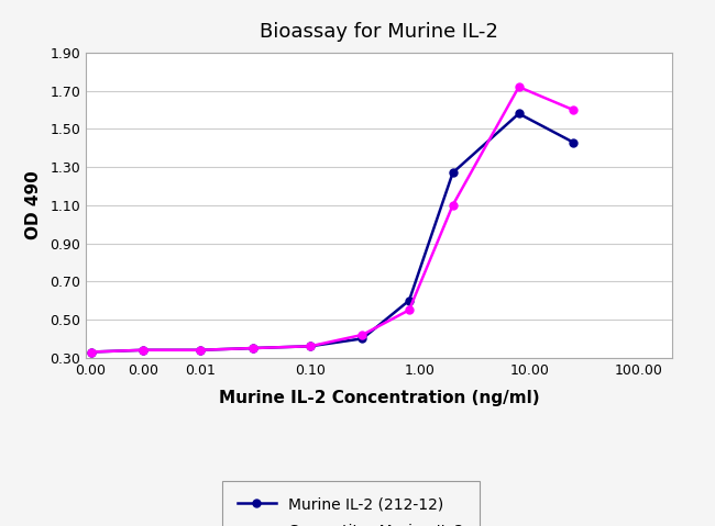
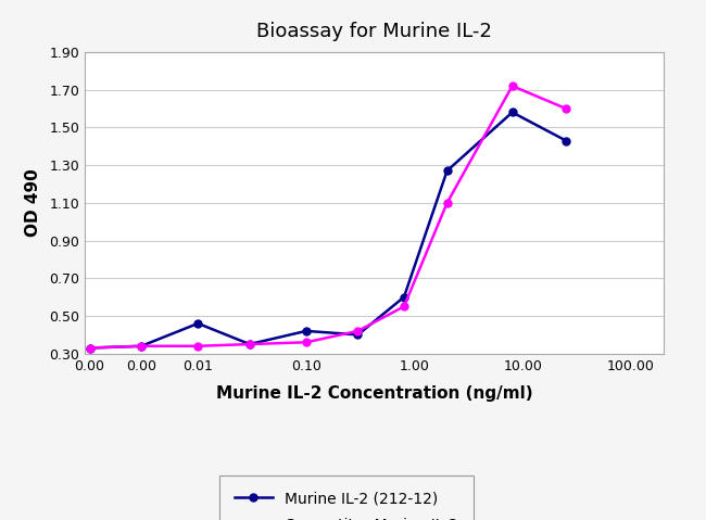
Murine IL-2 (212-12)/0.01: 0.34 -> 0.46
Murine IL-2 (212-12)/0.10: 0.36 -> 0.42
